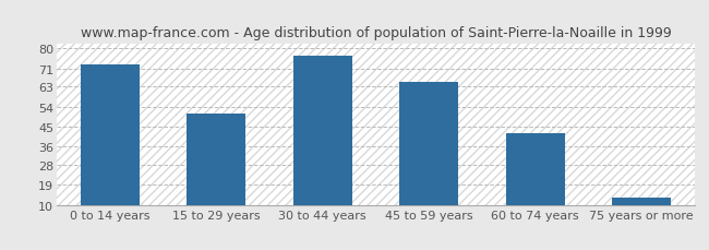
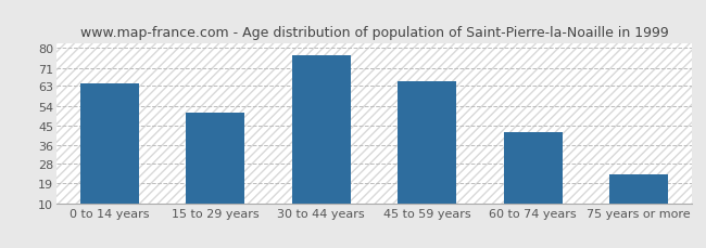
0 to 14 years: 73 -> 64
75 years or more: 13 -> 23
